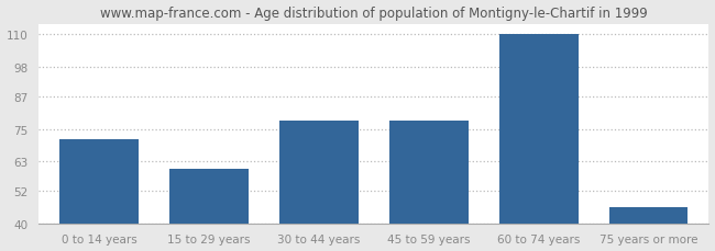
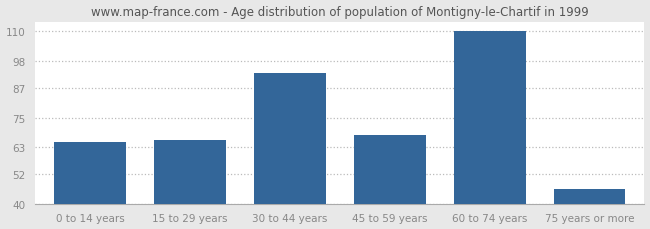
0 to 14 years: 71 -> 65
15 to 29 years: 60 -> 66
30 to 44 years: 78 -> 93
45 to 59 years: 78 -> 68
